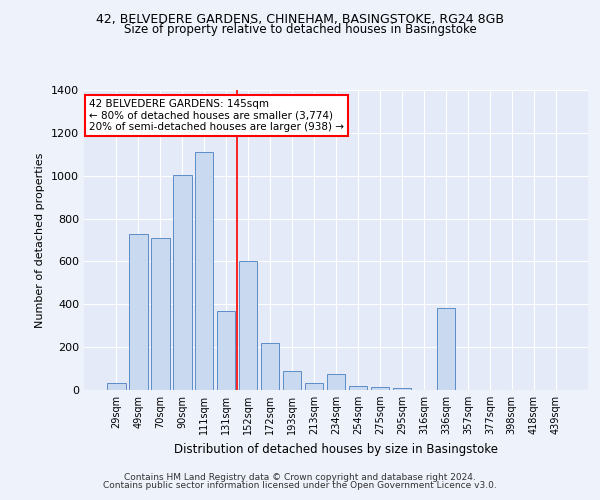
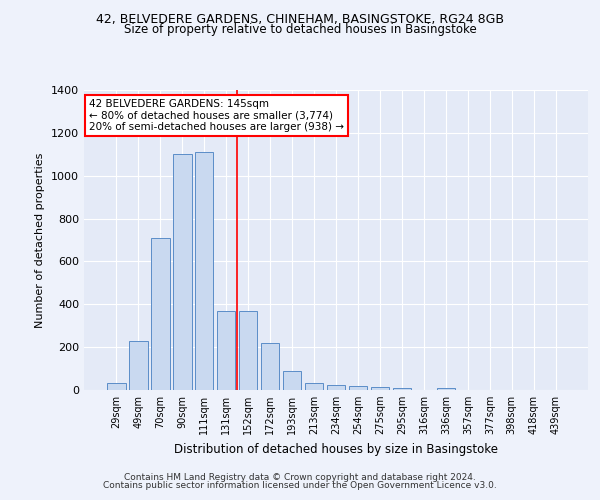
49sqm: 730 -> 230
90sqm: 1005 -> 1100
152sqm: 600 -> 370
234sqm: 75 -> 22
336sqm: 385 -> 10
